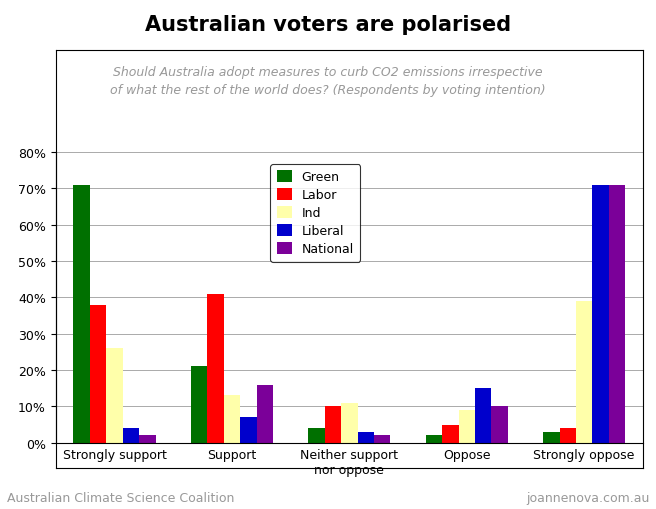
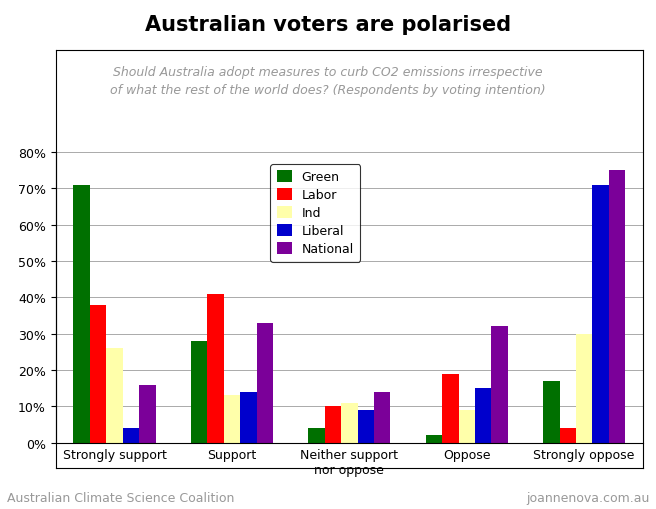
National/Strongly support: 2% -> 16%
Green/Support: 21% -> 28%
Liberal/Support: 7% -> 14%
National/Support: 16% -> 33%
Liberal/Neither support nor oppose: 3% -> 9%
National/Neither support nor oppose: 2% -> 14%
Labor/Oppose: 5% -> 19%
National/Oppose: 10% -> 32%
Green/Strongly oppose: 3% -> 17%
Ind/Strongly oppose: 39% -> 30%
National/Strongly oppose: 71% -> 75%
